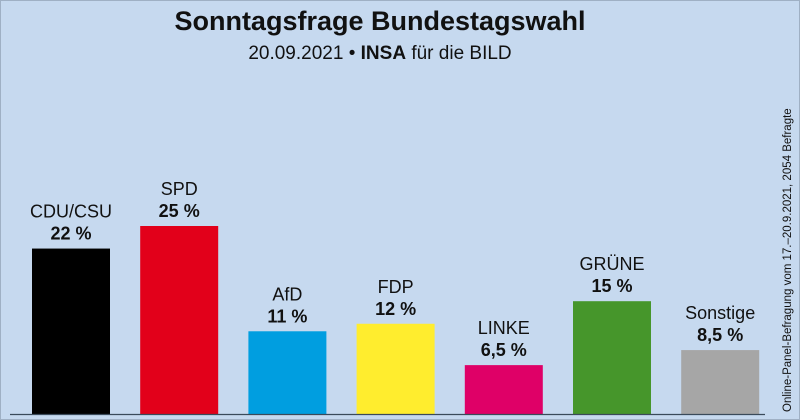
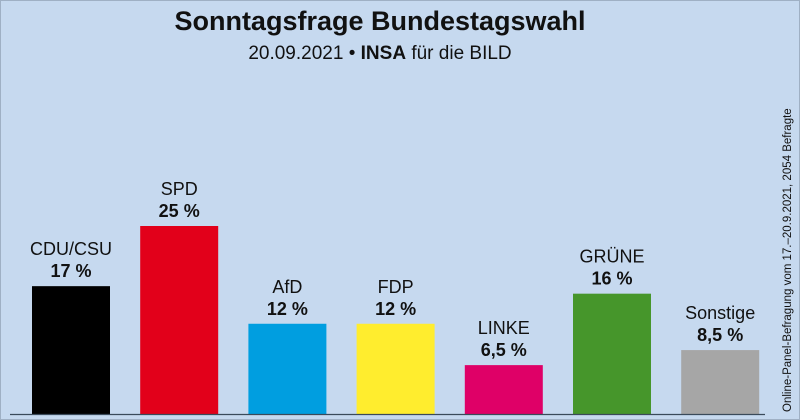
CDU/CSU: 22 -> 17
AfD: 11 -> 12
GRÜNE: 15 -> 16
